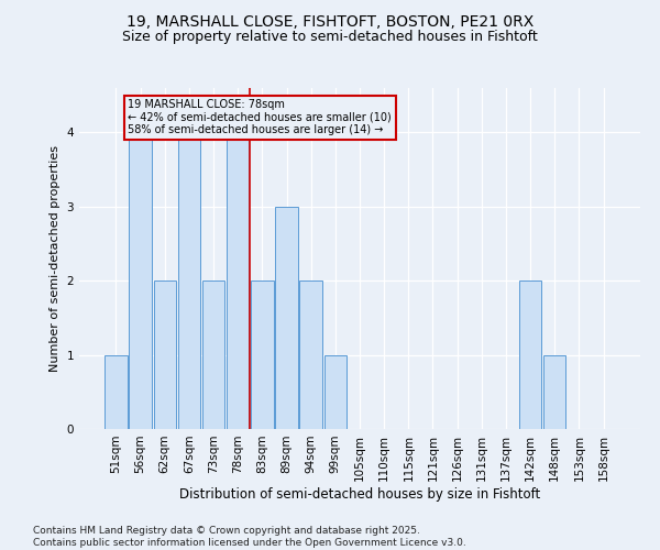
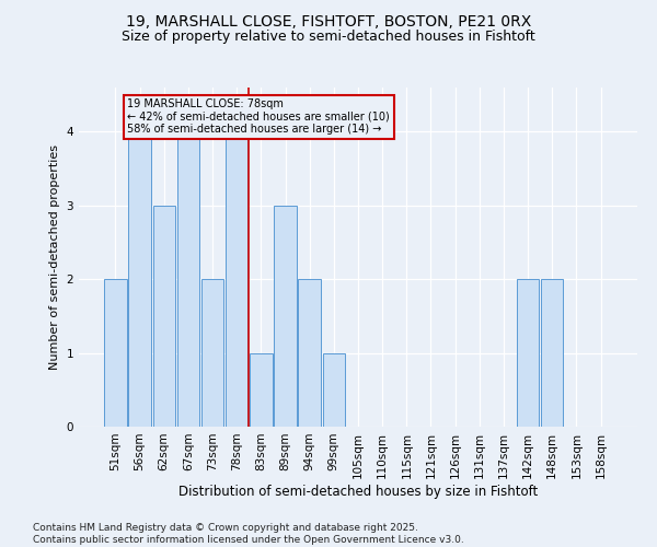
51sqm: 1 -> 2
62sqm: 2 -> 3
83sqm: 2 -> 1
148sqm: 1 -> 2
